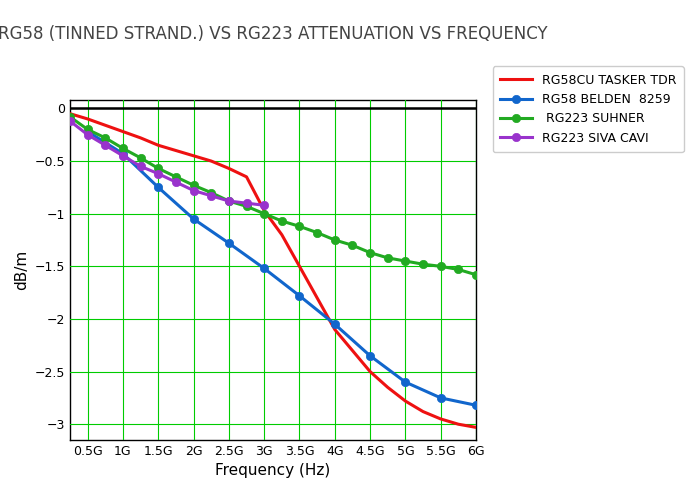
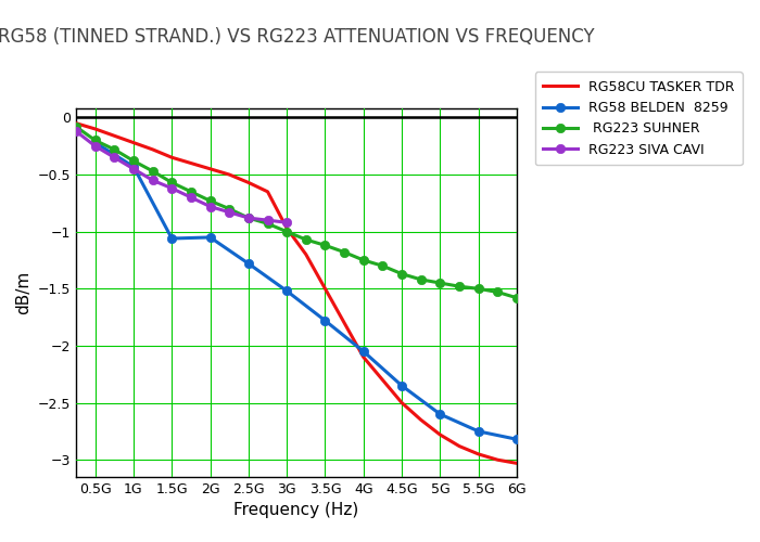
RG58 BELDEN 8259/1.5G: -0.75 -> -1.06
